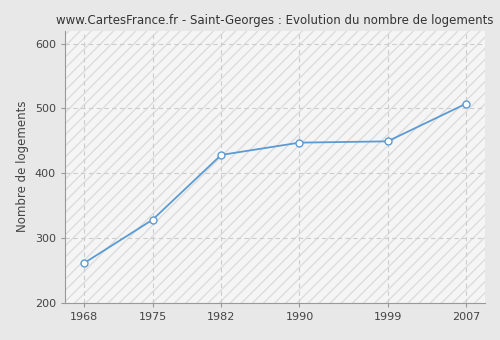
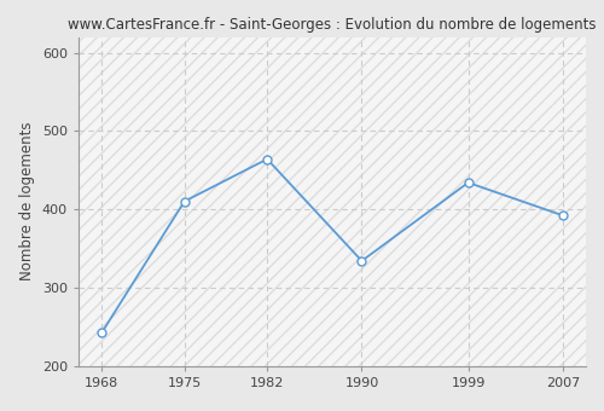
1968: 261 -> 242
1975: 328 -> 410
1982: 428 -> 464
1990: 447 -> 334
1999: 449 -> 434
2007: 507 -> 392
